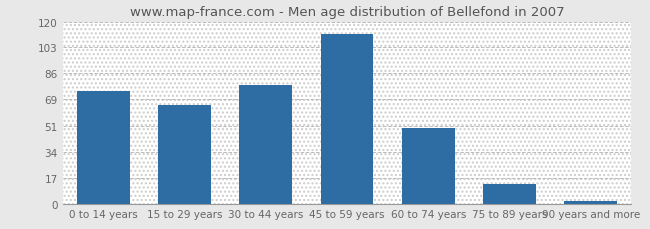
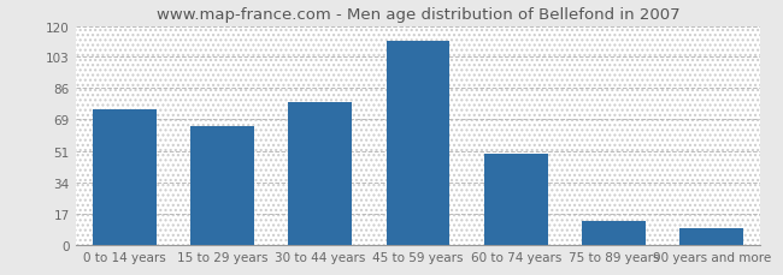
90 years and more: 2 -> 9
